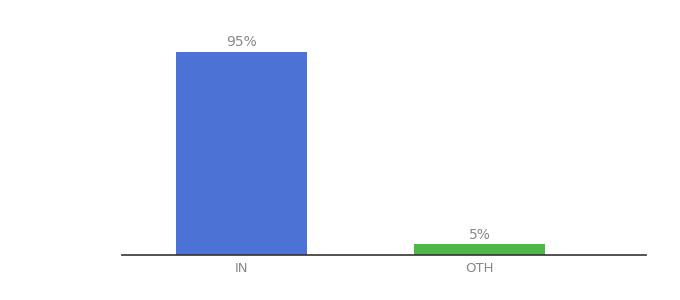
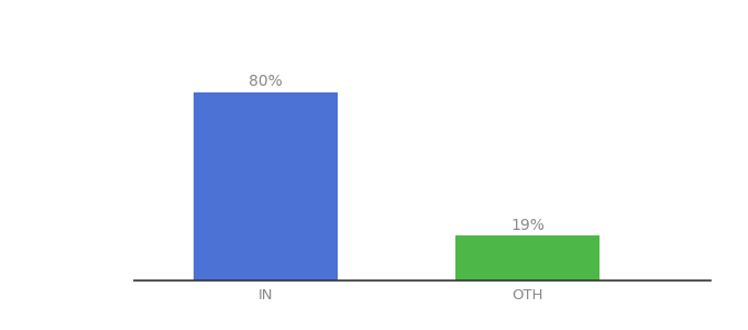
IN: 95% -> 80%
OTH: 5% -> 19%
